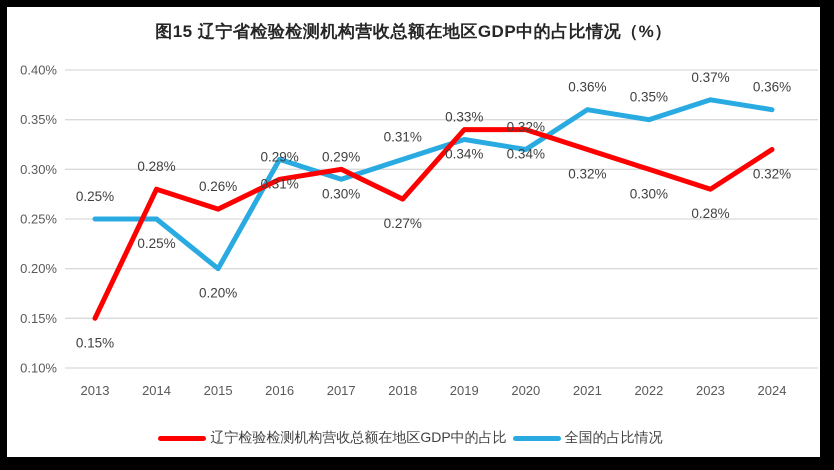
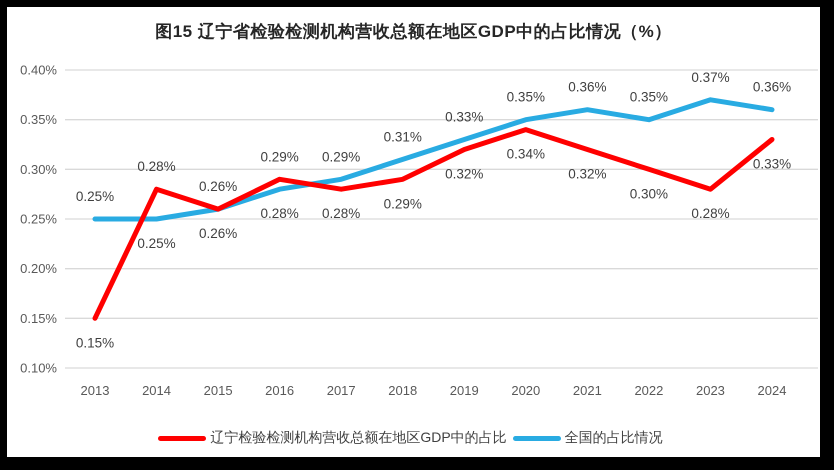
全国的占比情况/2015: 0.20% -> 0.26%
全国的占比情况/2016: 0.31% -> 0.28%
辽宁检验检测机构营收总额在地区GDP中的占比/2017: 0.30% -> 0.28%
辽宁检验检测机构营收总额在地区GDP中的占比/2018: 0.27% -> 0.29%
辽宁检验检测机构营收总额在地区GDP中的占比/2019: 0.34% -> 0.32%
全国的占比情况/2020: 0.32% -> 0.35%
辽宁检验检测机构营收总额在地区GDP中的占比/2024: 0.32% -> 0.33%
